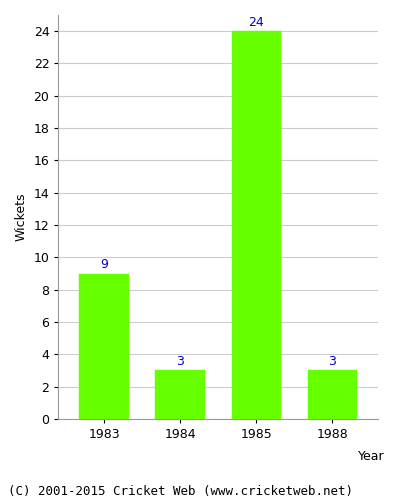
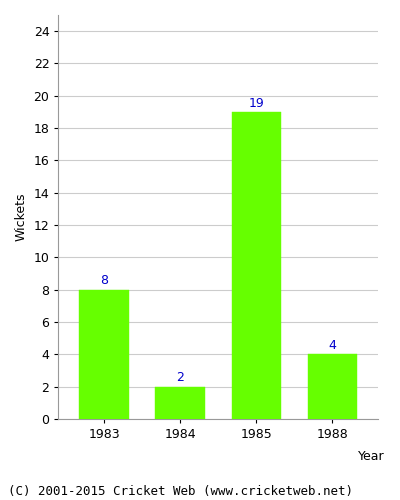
1983: 9 -> 8
1984: 3 -> 2
1985: 24 -> 19
1988: 3 -> 4
